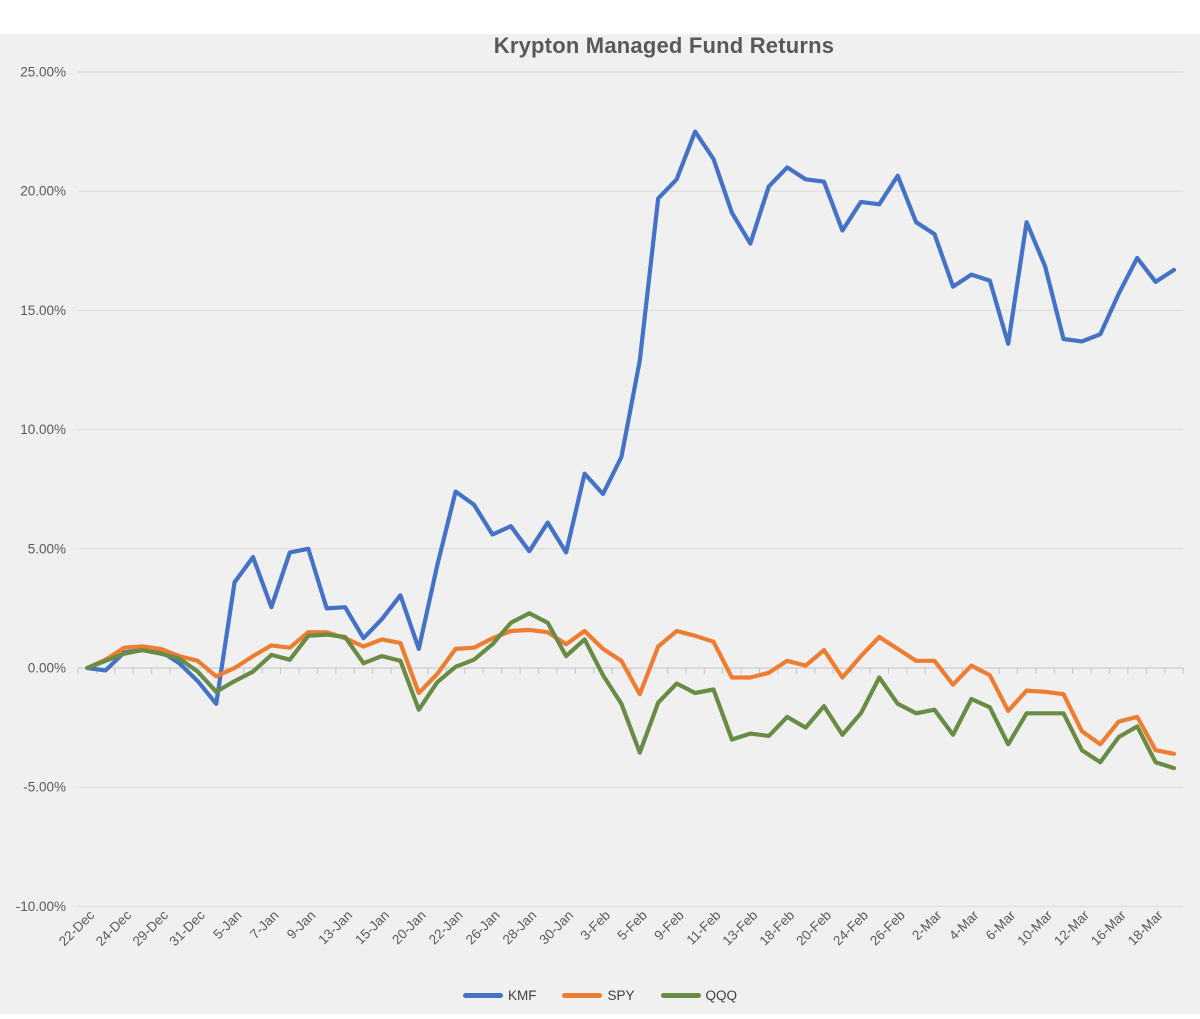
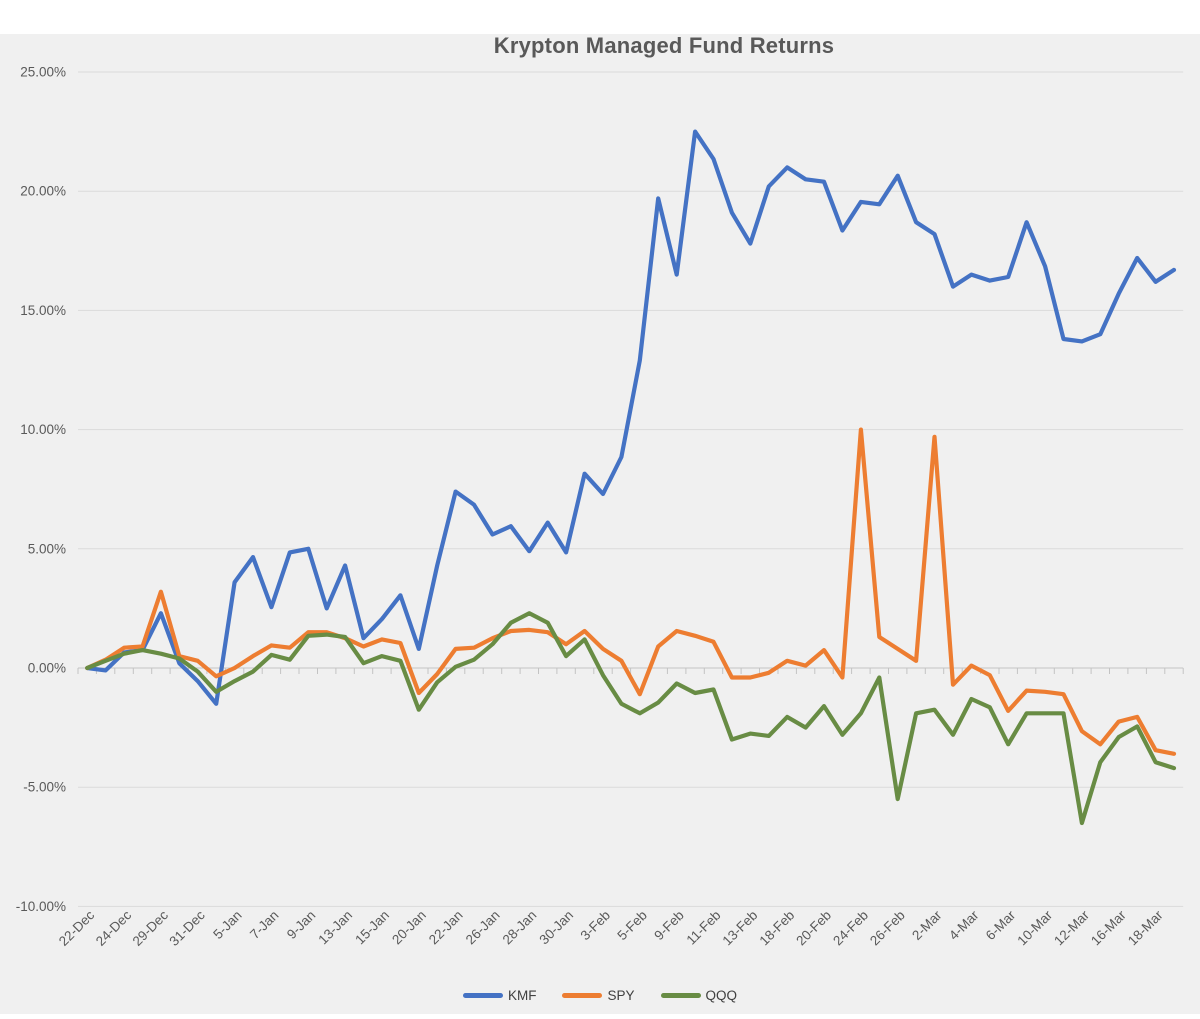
KMF/29-Dec: 0.7% -> 2.3%
SPY/29-Dec: 0.8% -> 3.2%
KMF/13-Jan: 2.5% -> 4.3%
QQQ/5-Feb: -3.5% -> -1.9%
KMF/9-Feb: 20.5% -> 16.5%
SPY/24-Feb: 0.5% -> 10.0%
QQQ/26-Feb: -1.5% -> -5.5%
SPY/2-Mar: 0.3% -> 9.7%
KMF/6-Mar: 13.6% -> 16.4%
QQQ/12-Mar: -3.5% -> -6.5%
